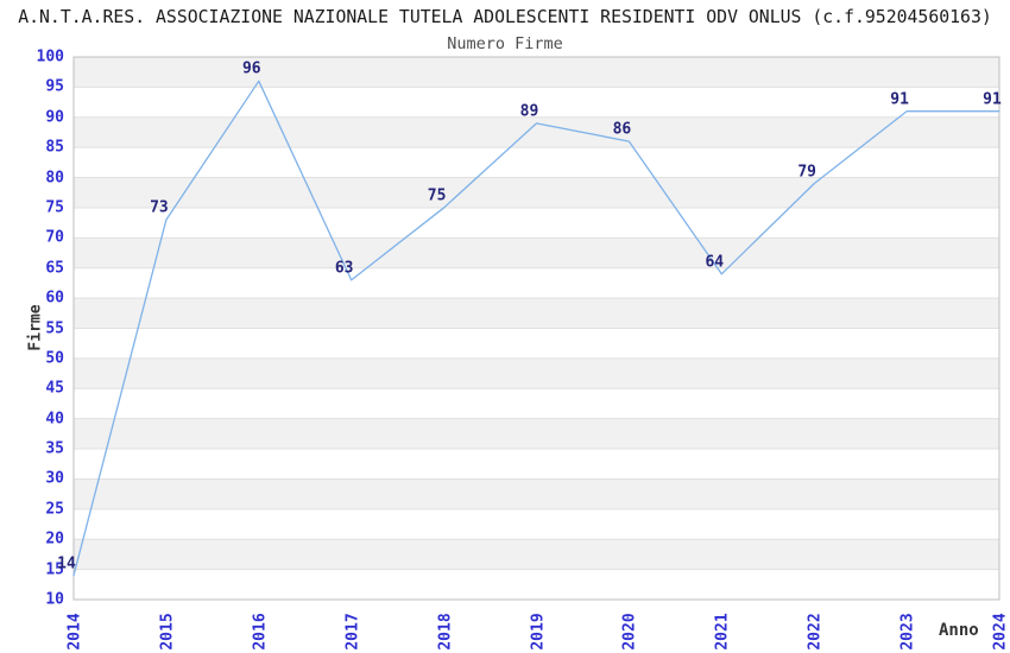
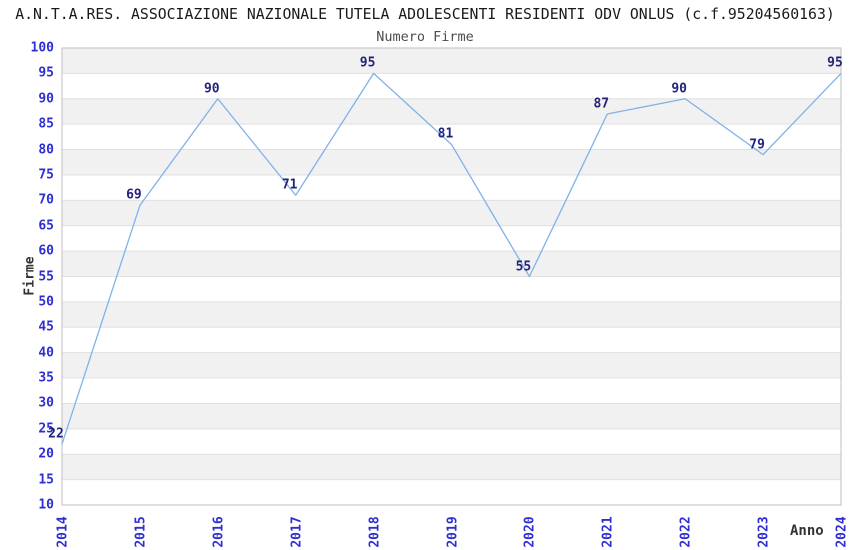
2014: 14 -> 22
2015: 73 -> 69
2016: 96 -> 90
2017: 63 -> 71
2018: 75 -> 95
2019: 89 -> 81
2020: 86 -> 55
2021: 64 -> 87
2022: 79 -> 90
2023: 91 -> 79
2024: 91 -> 95
